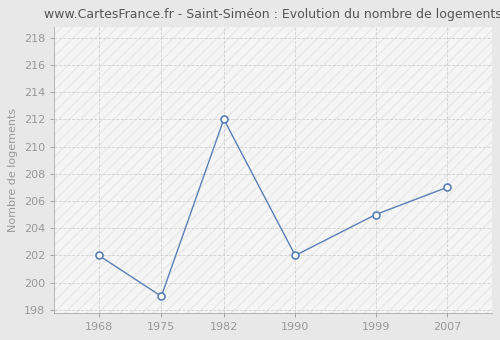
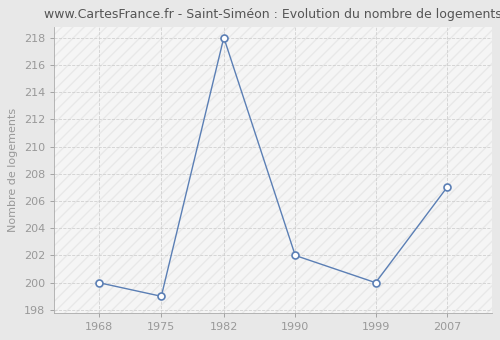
1968: 202 -> 200
1982: 212 -> 218
1999: 205 -> 200
